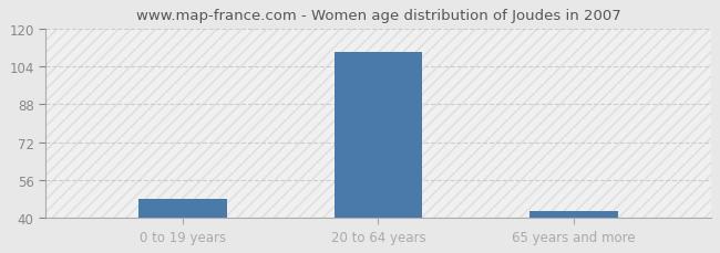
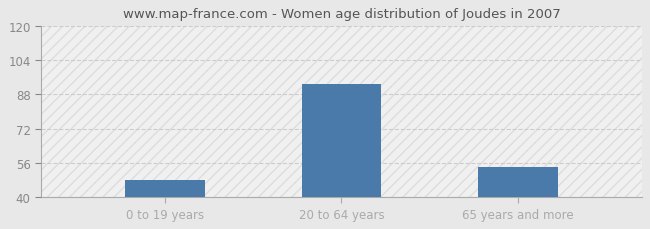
20 to 64 years: 110 -> 93
65 years and more: 43 -> 54
